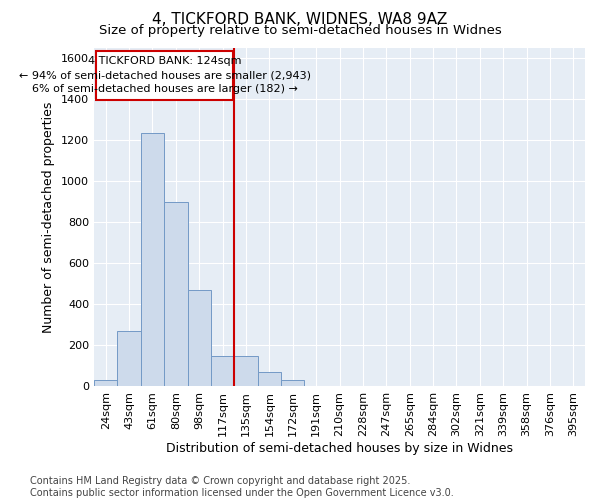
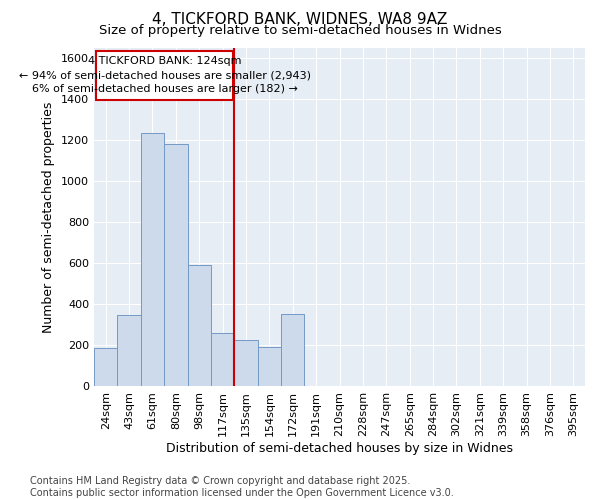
24sqm: 30 -> 185
43sqm: 270 -> 350
80sqm: 900 -> 1180
98sqm: 470 -> 590
117sqm: 150 -> 260
135sqm: 150 -> 225
154sqm: 70 -> 190
172sqm: 30 -> 355
